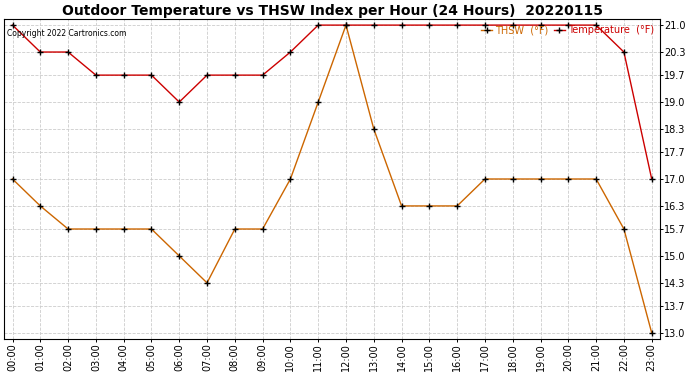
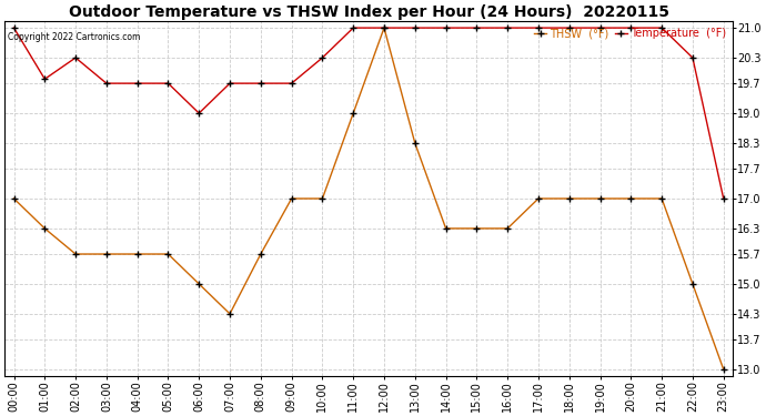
Temperature (°F)/01:00: 20.3 -> 19.8
THSW (°F)/09:00: 15.7 -> 17.0
THSW (°F)/22:00: 15.7 -> 15.0
